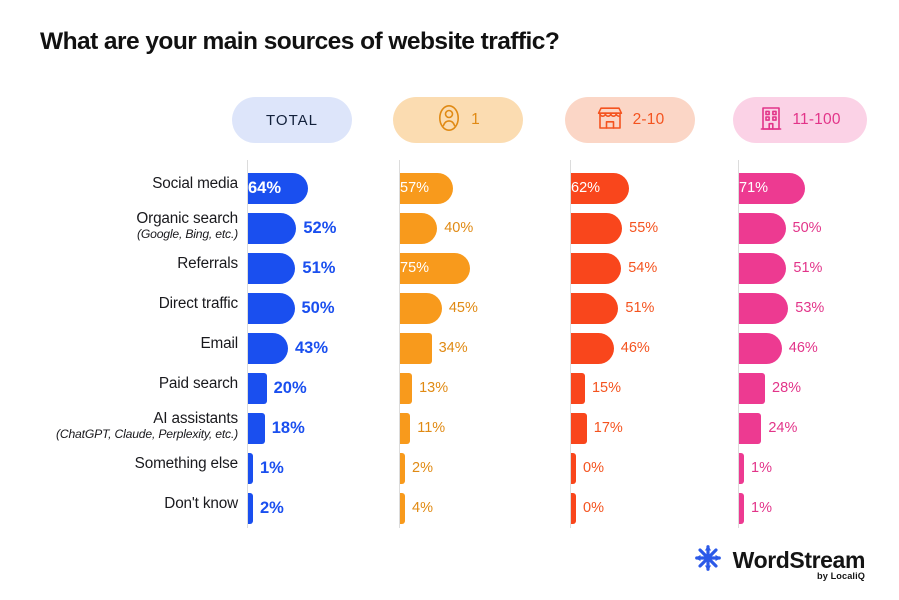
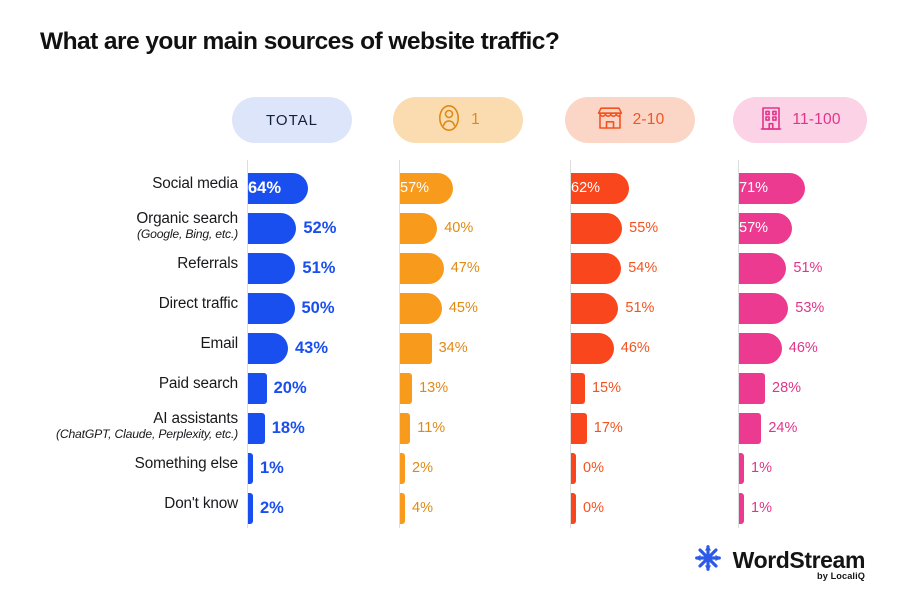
11-100/Organic search (Google, Bing, etc.): 50% -> 57%
1/Referrals: 75% -> 47%
